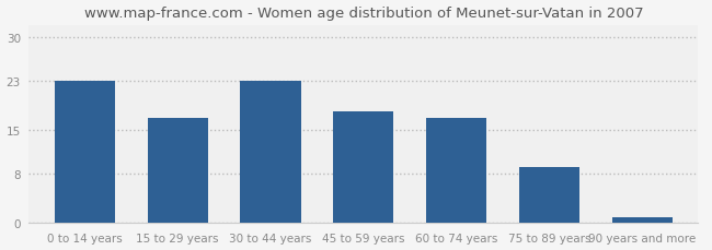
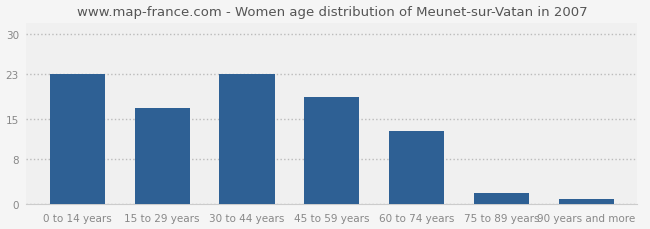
45 to 59 years: 18 -> 19
60 to 74 years: 17 -> 13
75 to 89 years: 9 -> 2
